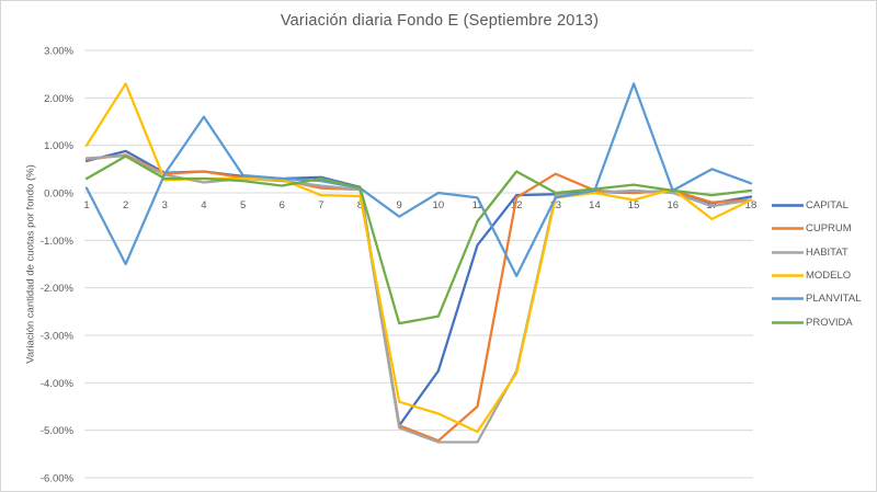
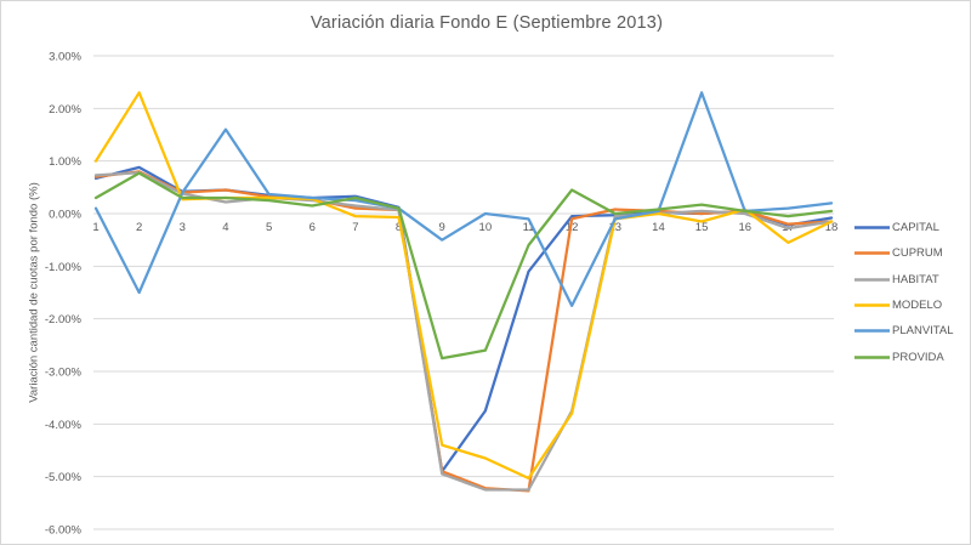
CUPRUM/11: -4.5% -> -5.3%
CUPRUM/13: 0.4% -> 0.1%
PLANVITAL/17: 0.5% -> 0.1%
